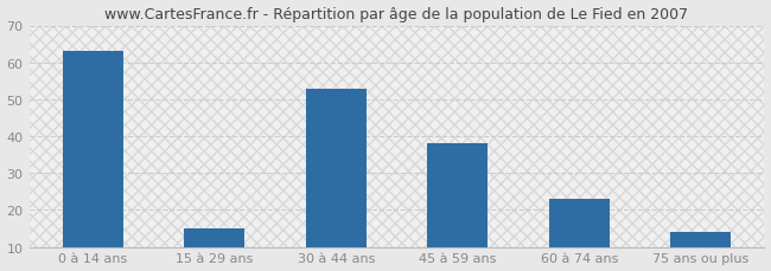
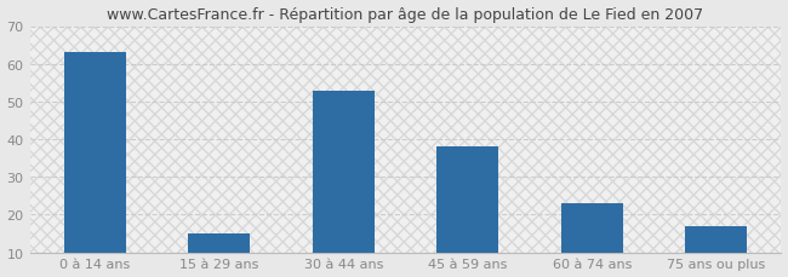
75 ans ou plus: 14 -> 17
